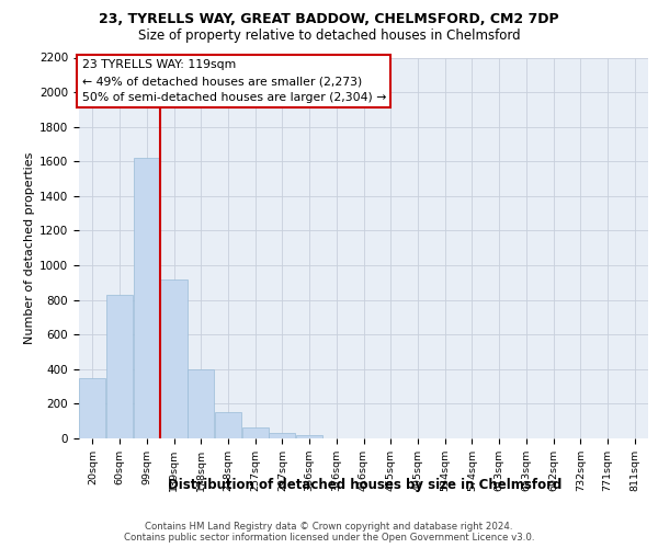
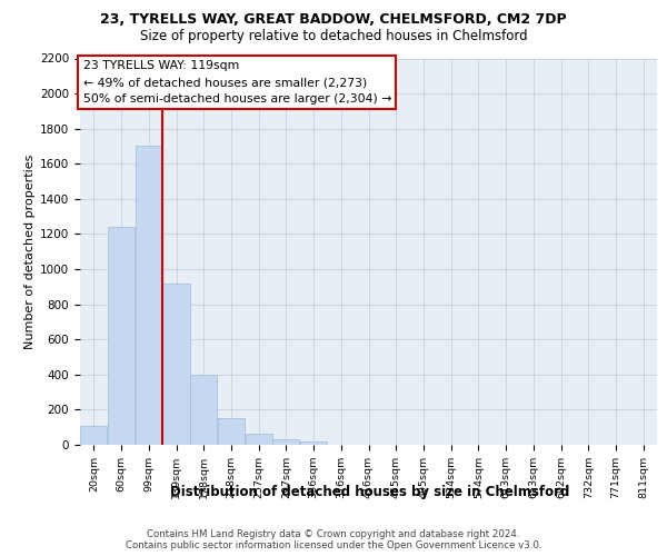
20sqm: 350 -> 110
60sqm: 830 -> 1240
99sqm: 1620 -> 1700
